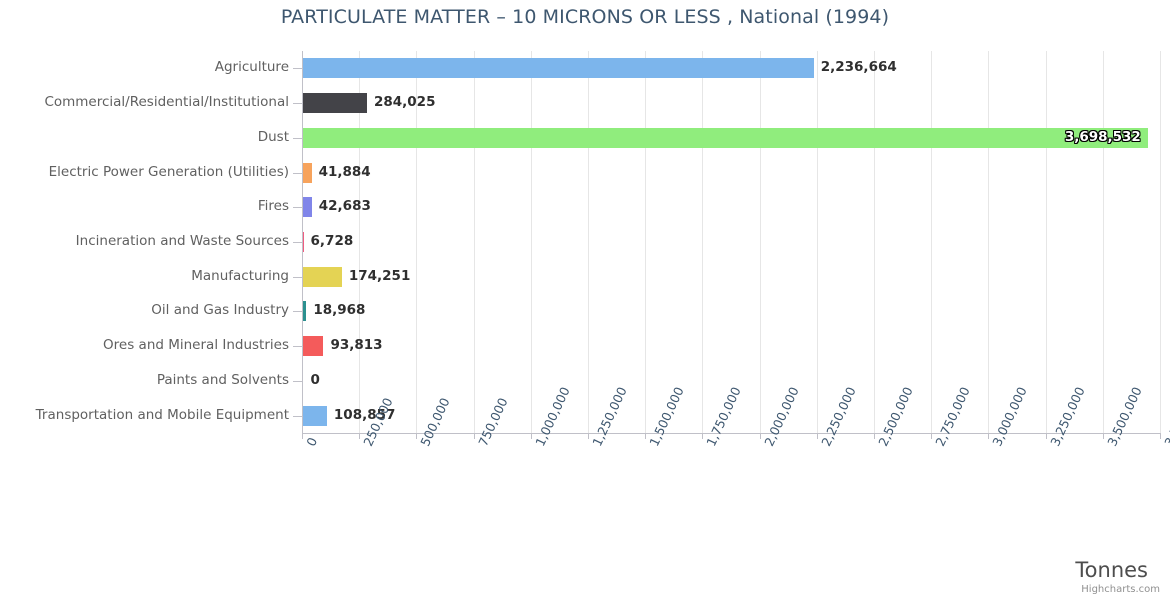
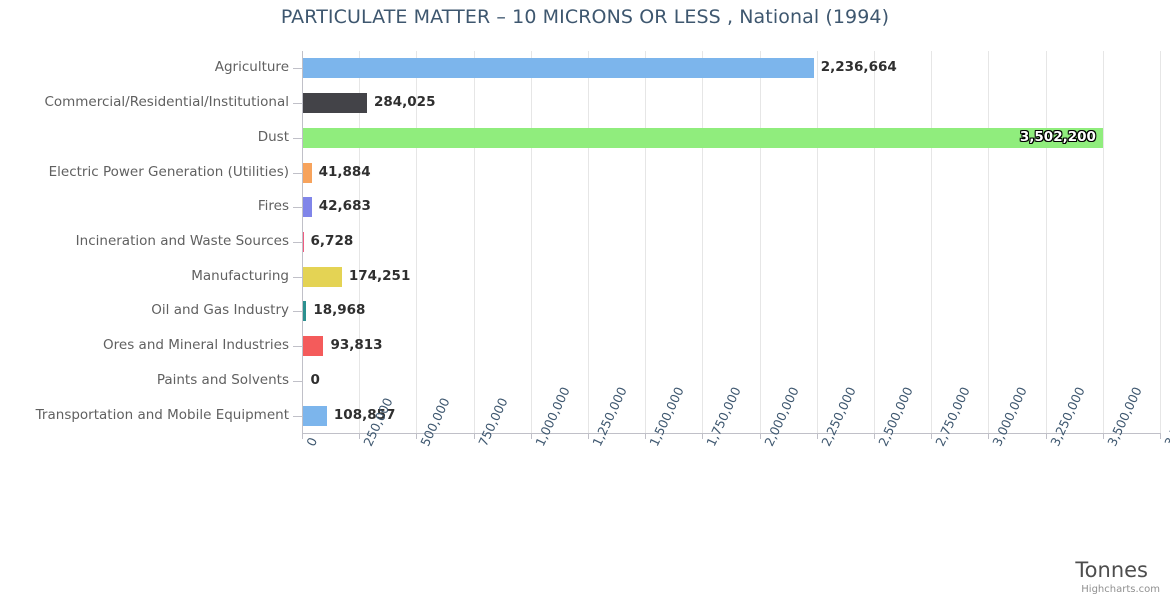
Dust: 3,698,532 -> 3,502,200
